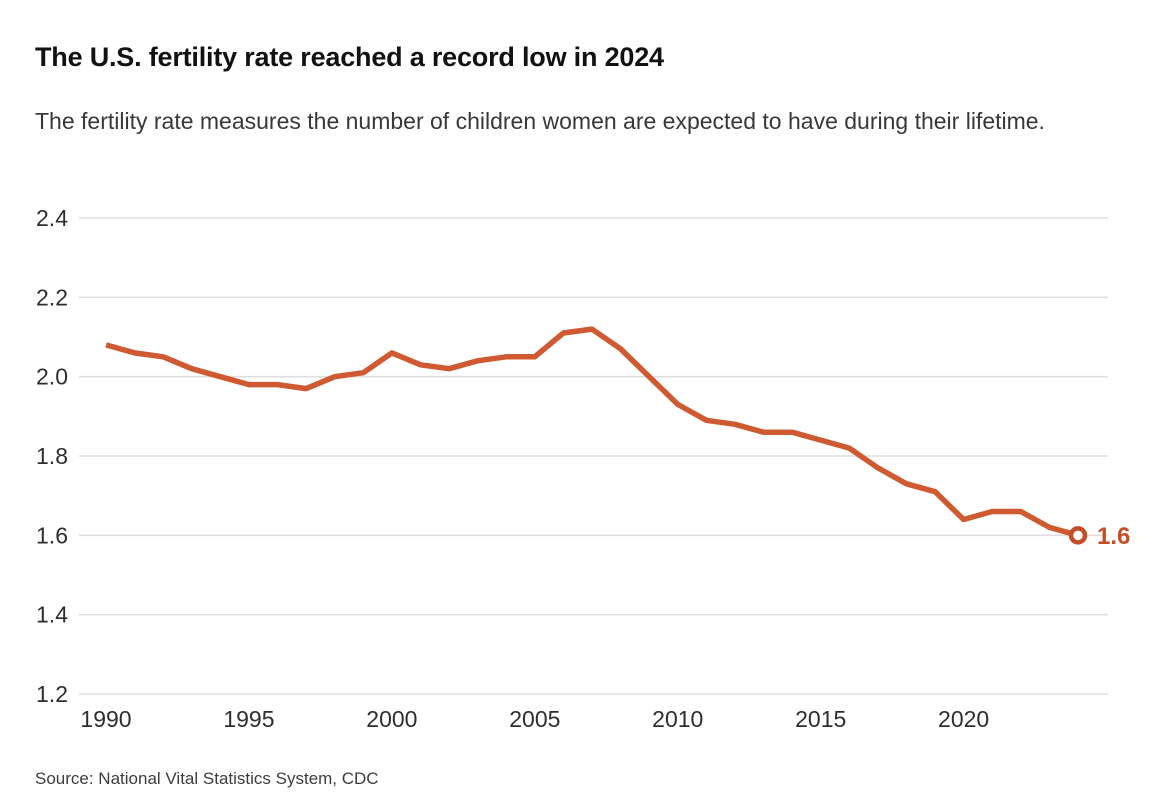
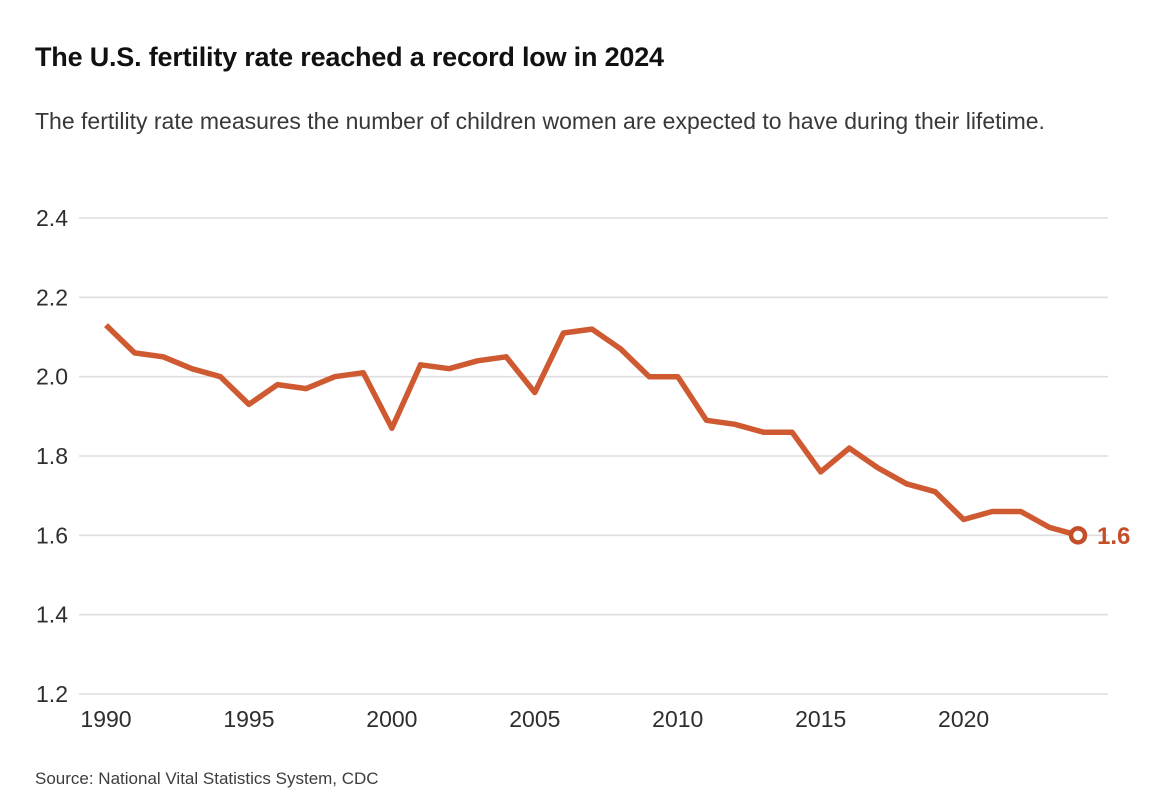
1990: 2.08 -> 2.13
1995: 1.98 -> 1.93
2000: 2.06 -> 1.87
2005: 2.05 -> 1.96
2010: 1.93 -> 2.00
2015: 1.84 -> 1.76
